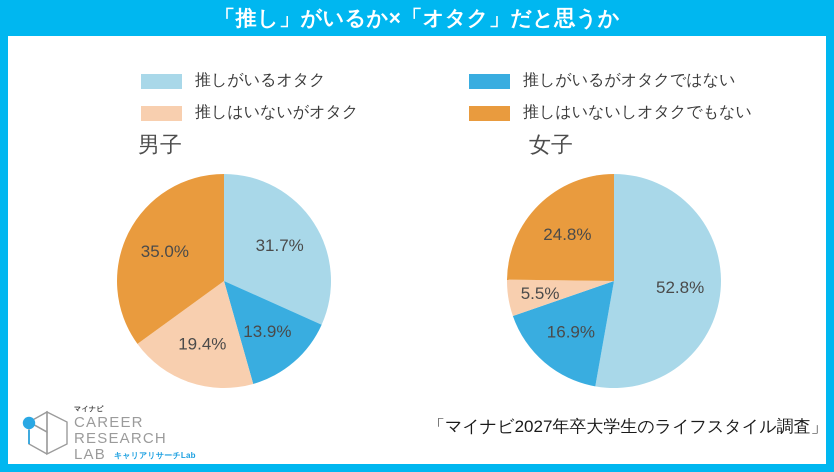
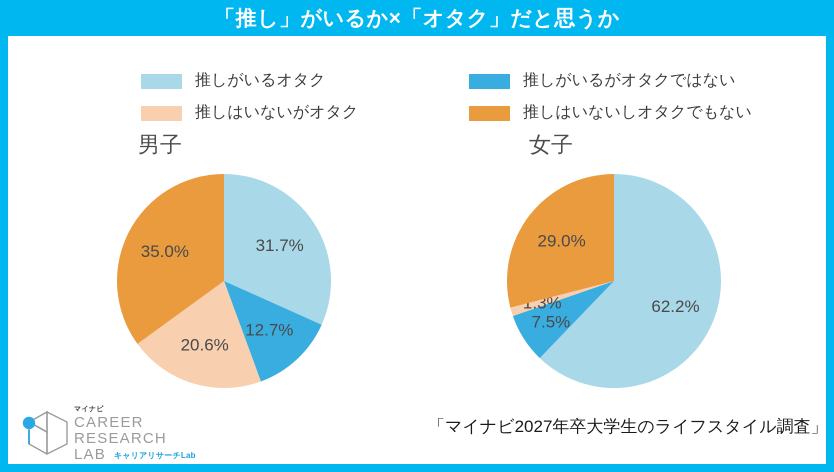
男子/推しがいるがオタクではない: 13.9% -> 12.7%
男子/推しはいないがオタク: 19.4% -> 20.6%
女子/推しがいるオタク: 52.8% -> 62.2%
女子/推しがいるがオタクではない: 16.9% -> 7.5%
女子/推しはいないがオタク: 5.5% -> 1.3%
女子/推しはいないしオタクでもない: 24.8% -> 29.0%
